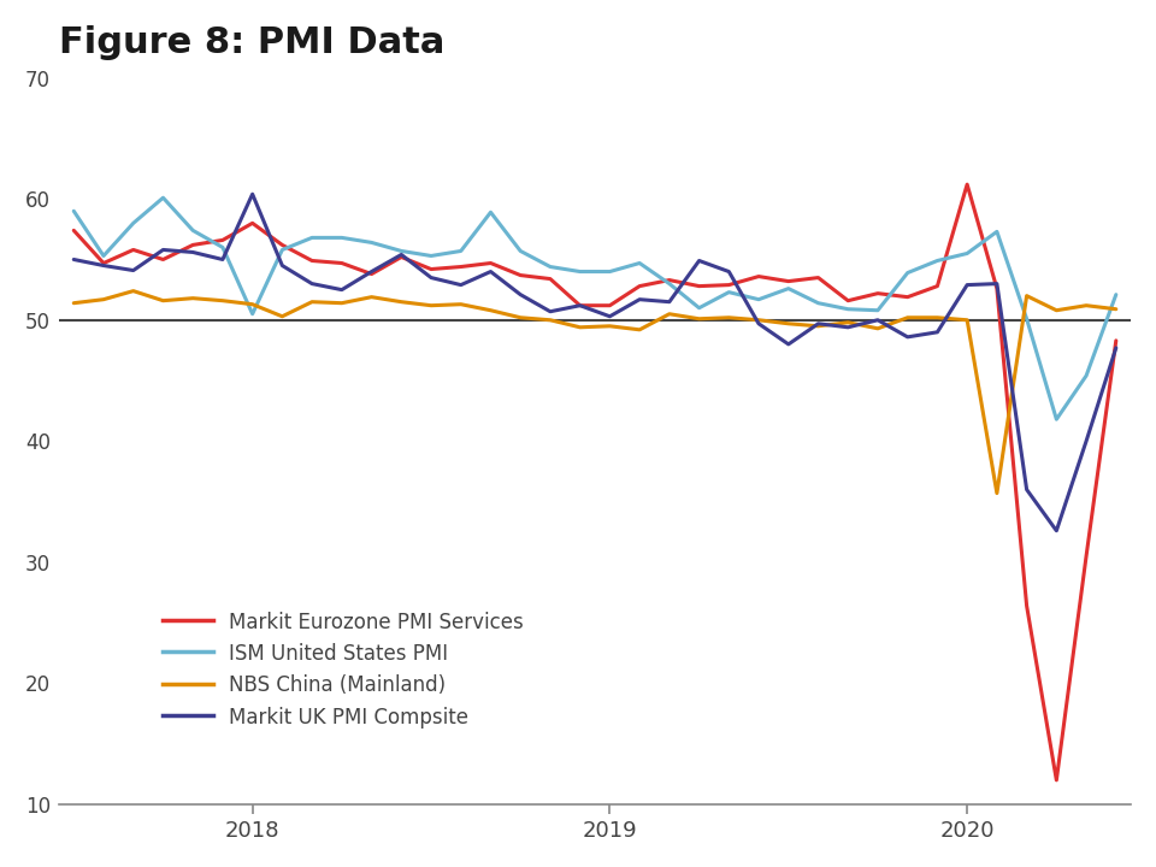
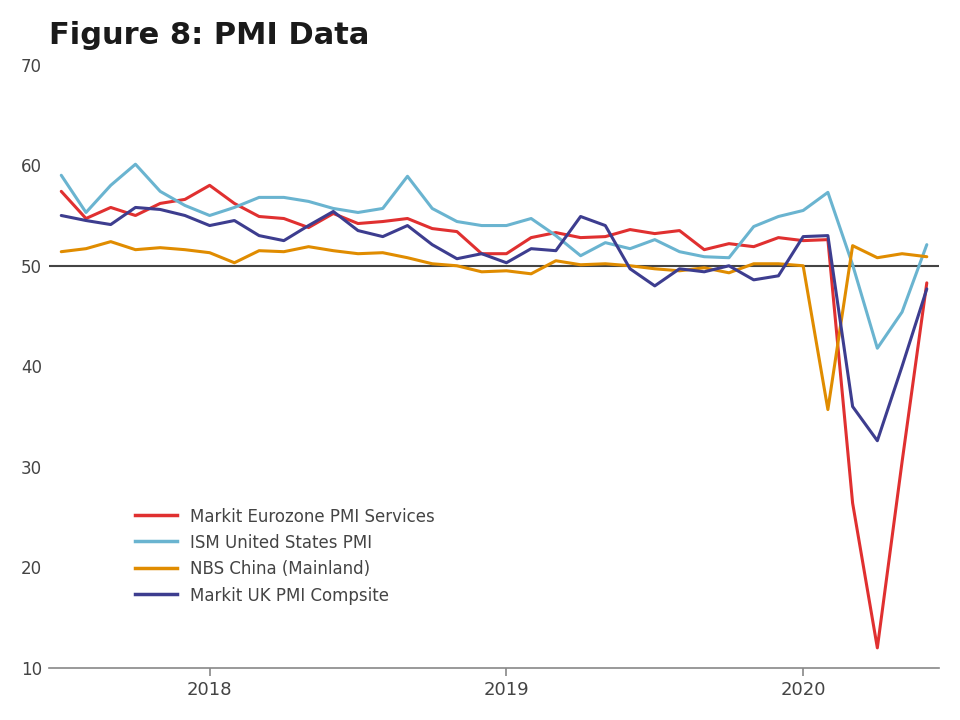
ISM United States PMI/2018: 50.5 -> 55.0
Markit UK PMI Compsite/2018: 60.4 -> 54.0
Markit Eurozone PMI Services/2020: 61.2 -> 52.5
